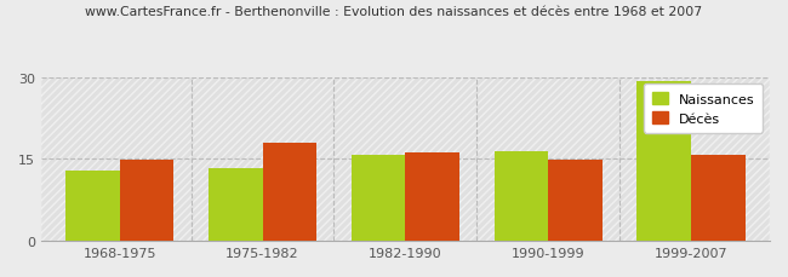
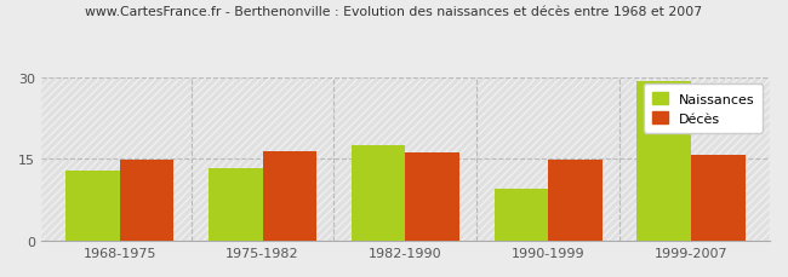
Décès/1975-1982: 18.0 -> 16.5
Naissances/1982-1990: 15.8 -> 17.5
Naissances/1990-1999: 16.5 -> 9.5
